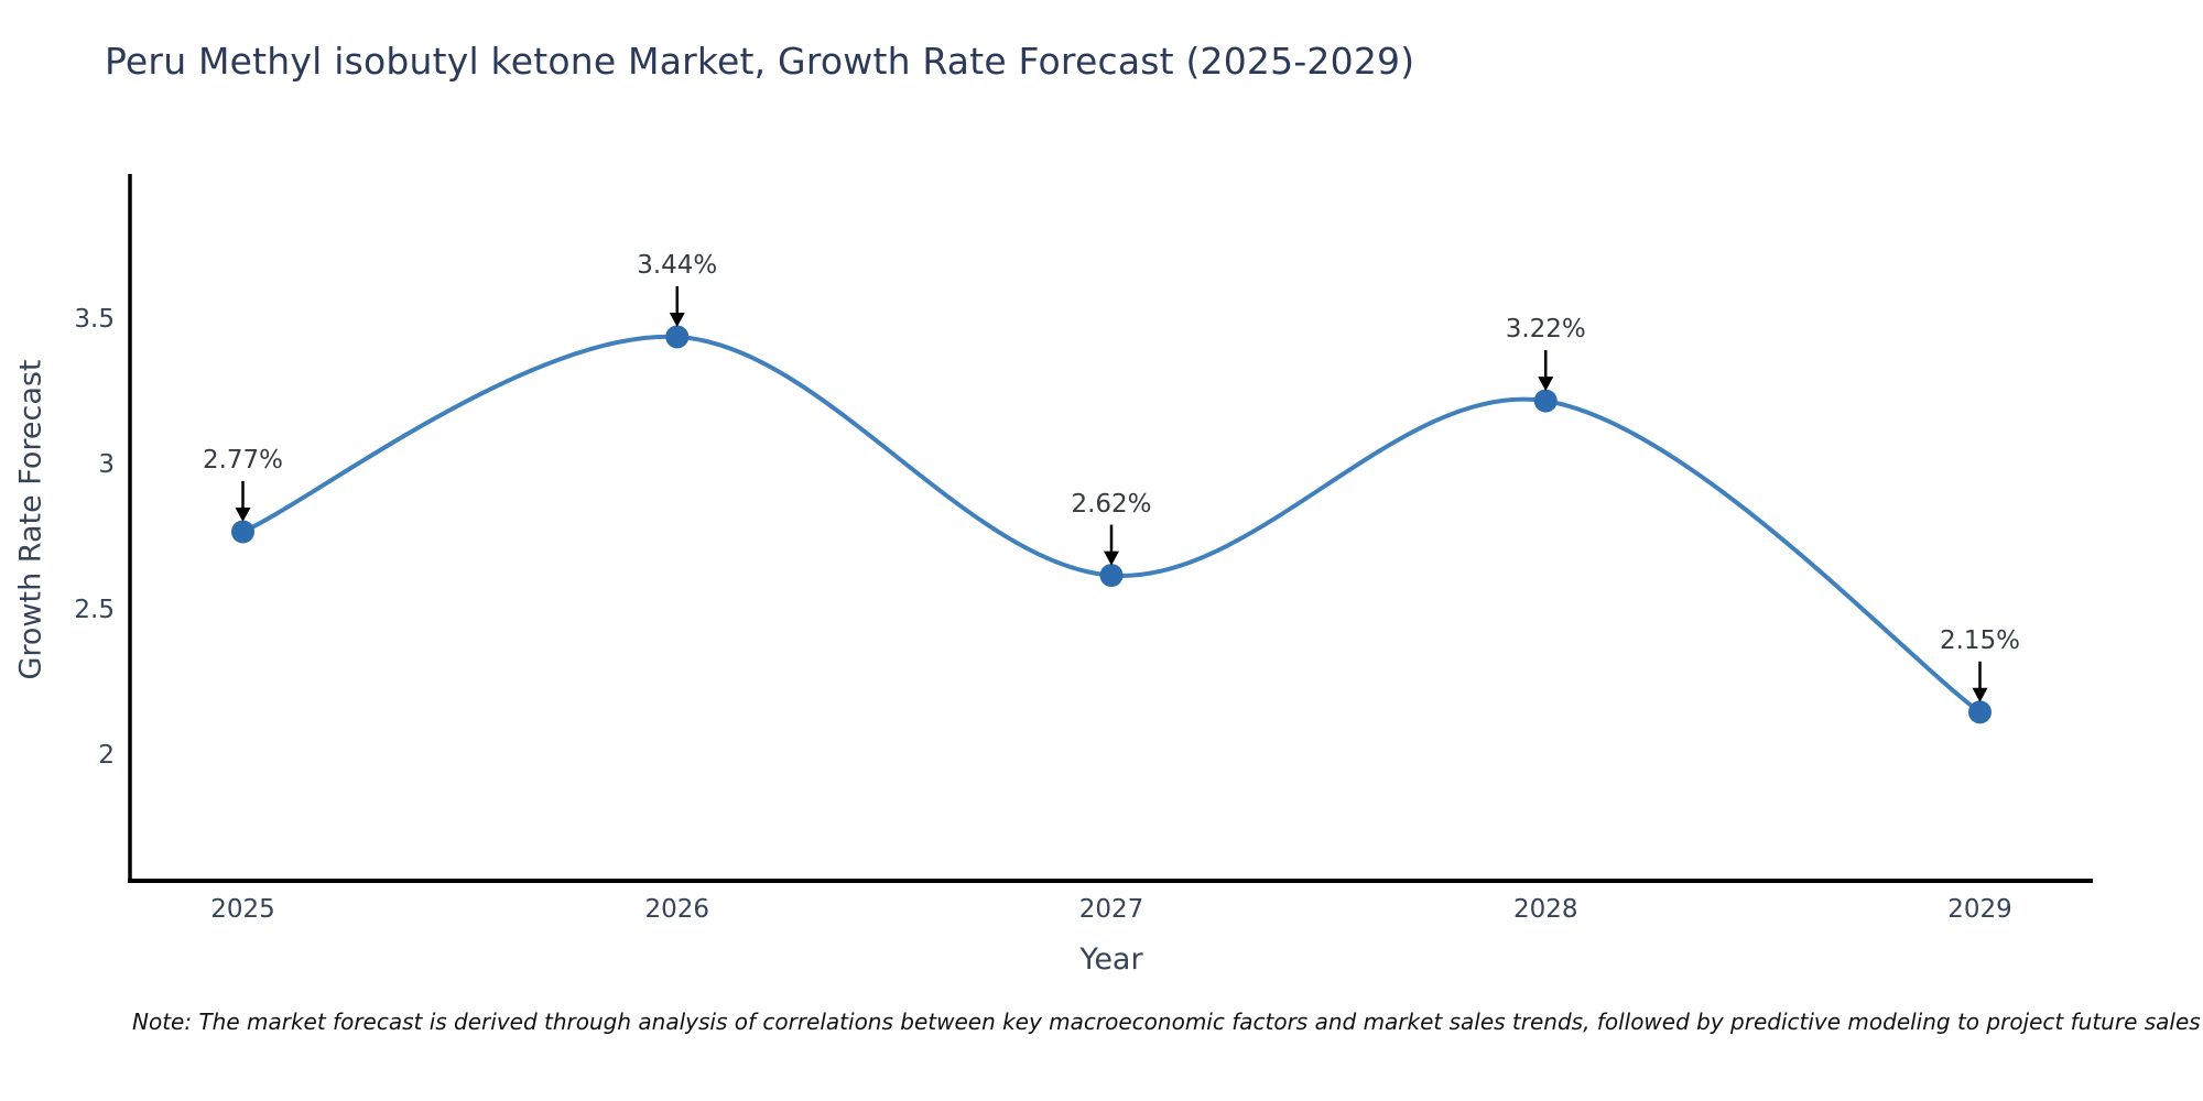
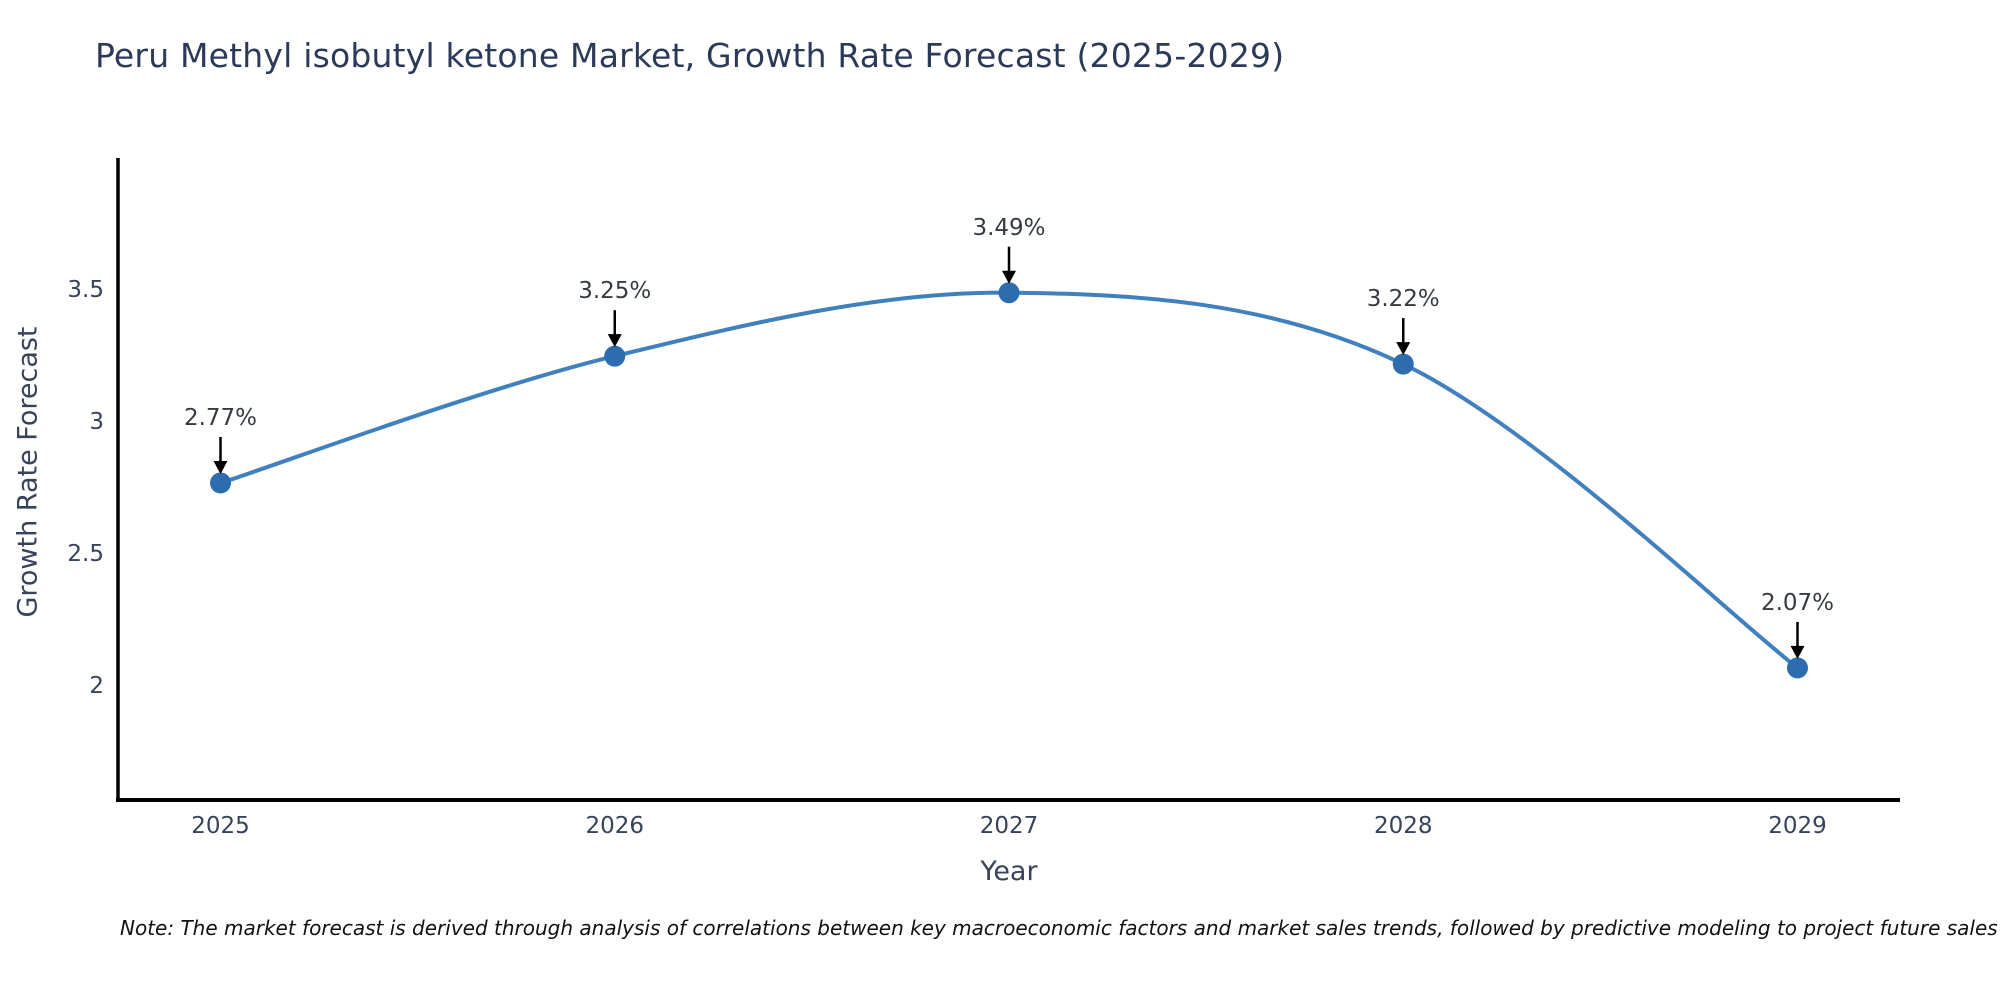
2026: 3.44% -> 3.25%
2027: 2.62% -> 3.49%
2029: 2.15% -> 2.07%
